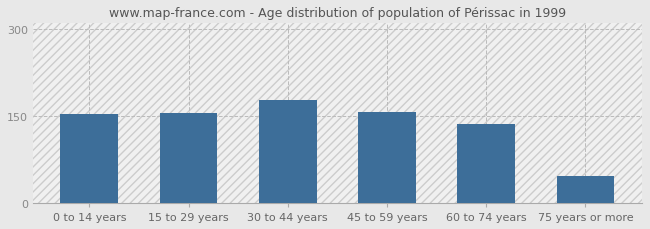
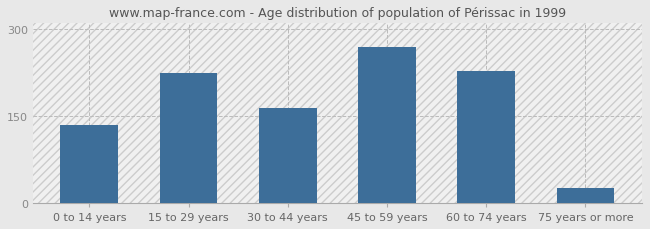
0 to 14 years: 153 -> 134
15 to 29 years: 155 -> 224
30 to 44 years: 178 -> 164
45 to 59 years: 156 -> 268
60 to 74 years: 136 -> 228
75 years or more: 46 -> 26
